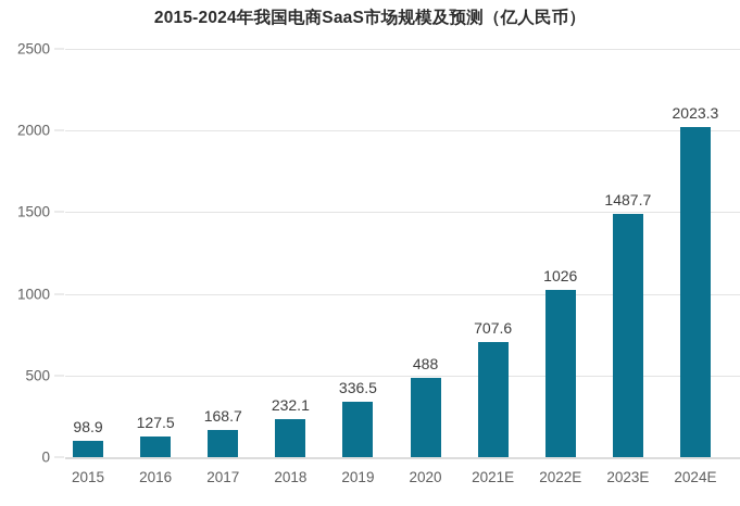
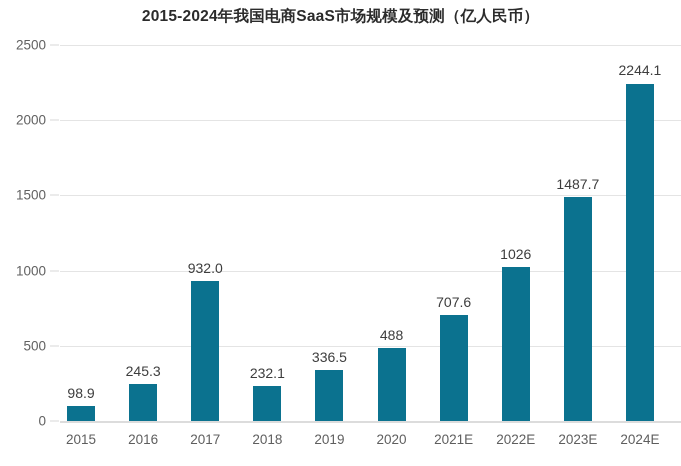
2016: 127.5 -> 245.3
2017: 168.7 -> 932.0
2024E: 2023.3 -> 2244.1
